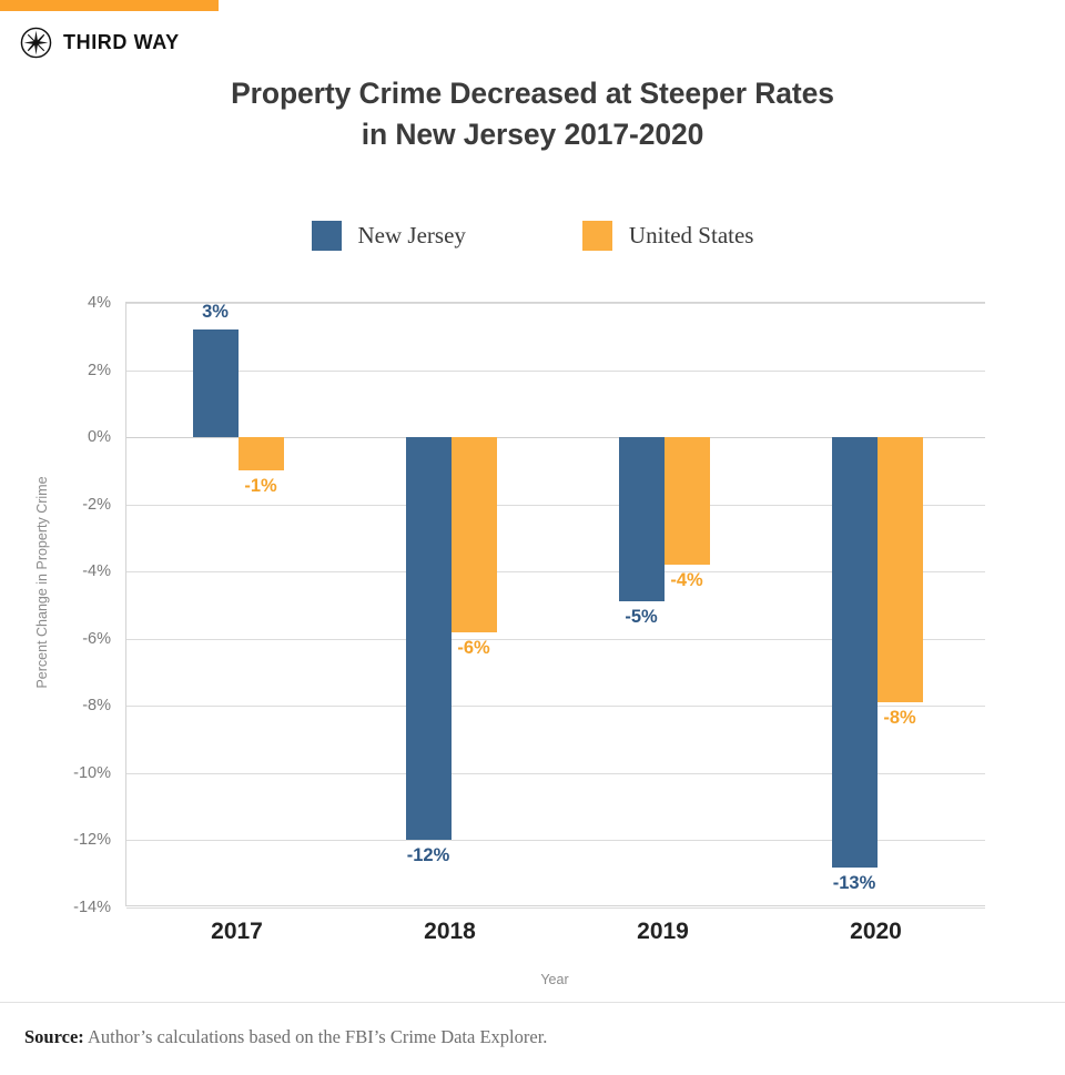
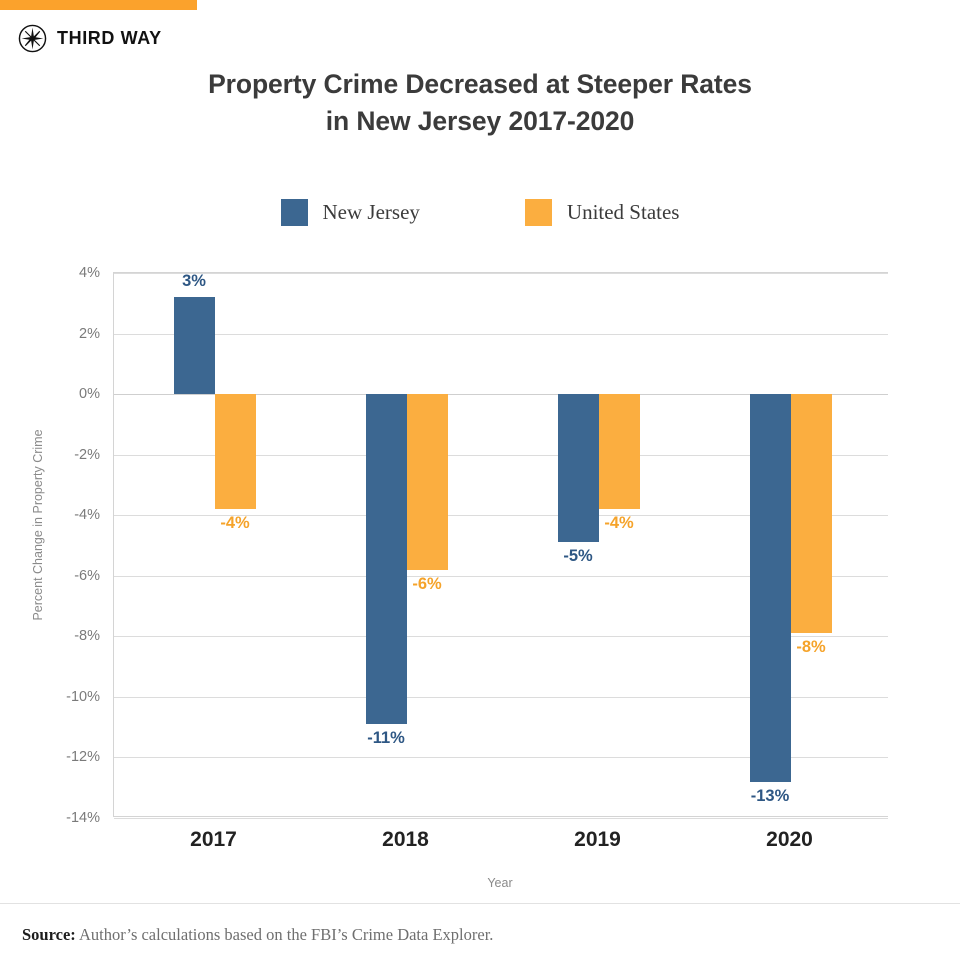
United States/2017: -1% -> -4%
New Jersey/2018: -12% -> -11%
